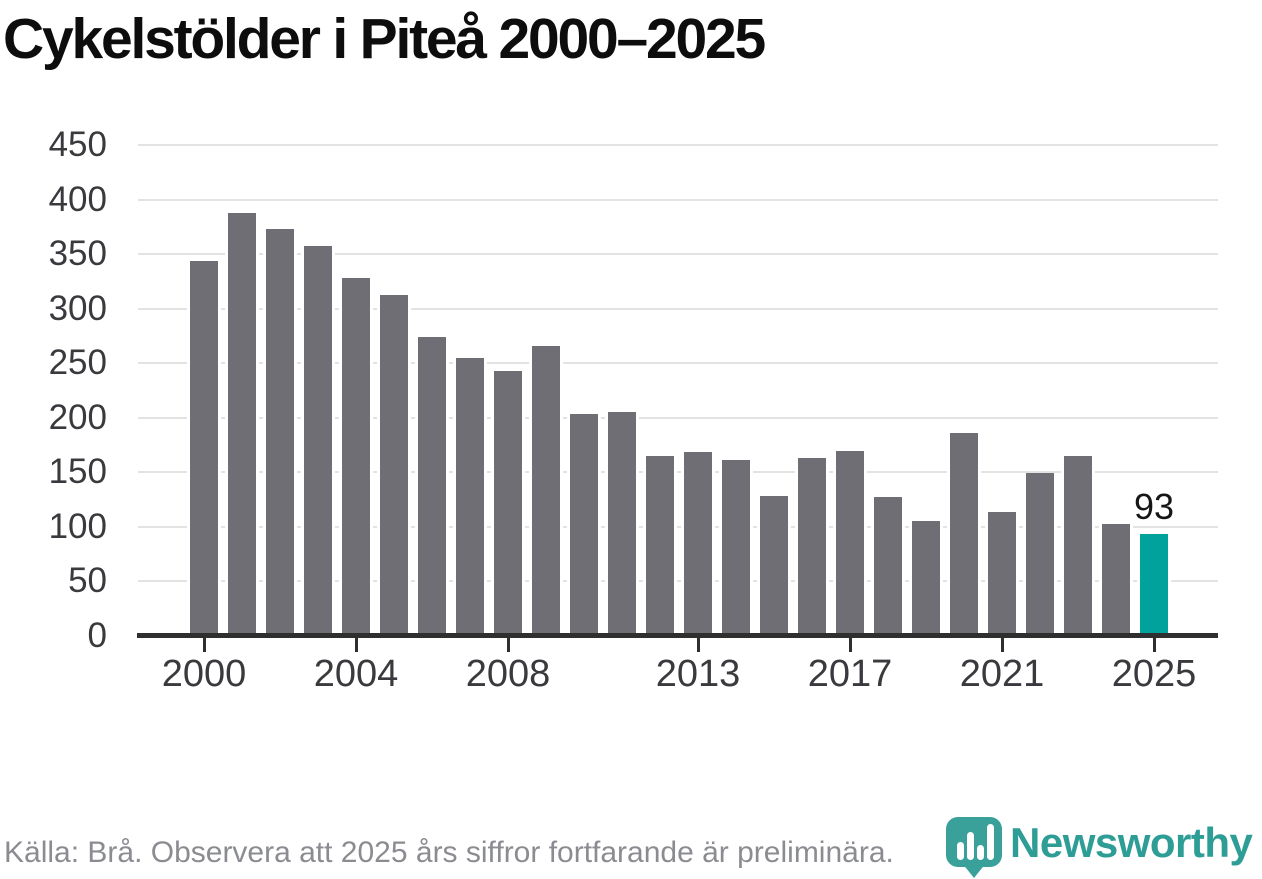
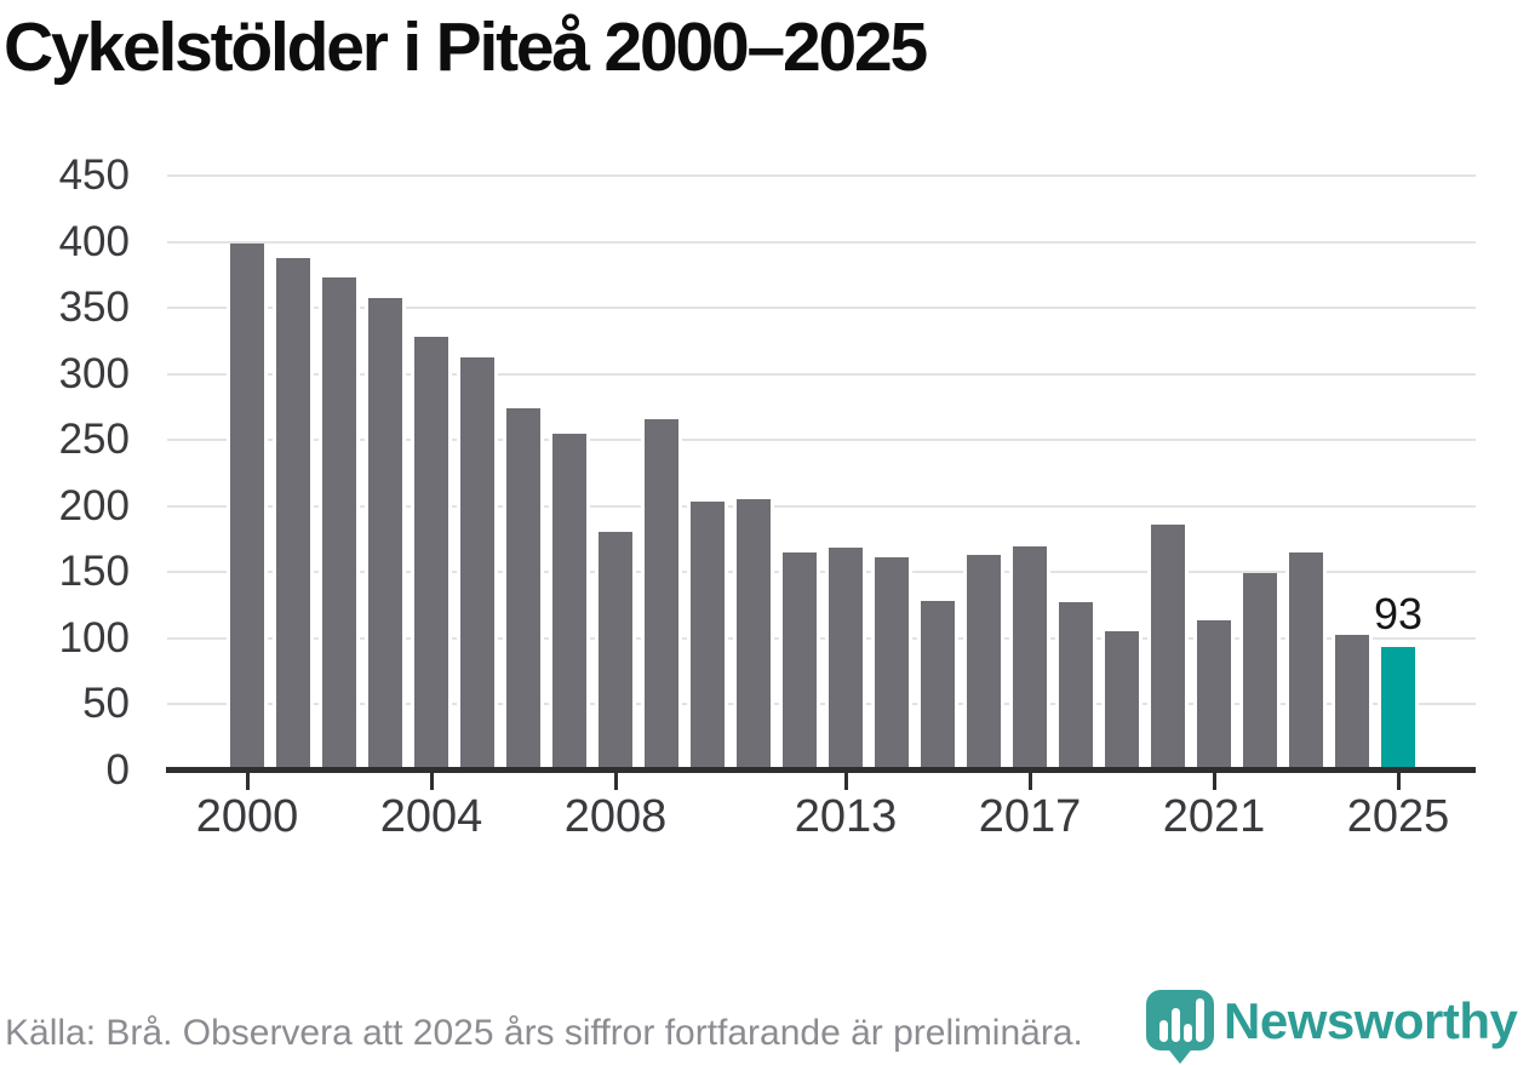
2000: 344 -> 399
2008: 243 -> 180
